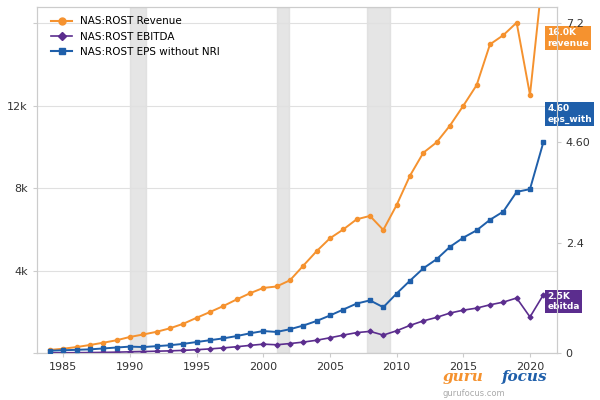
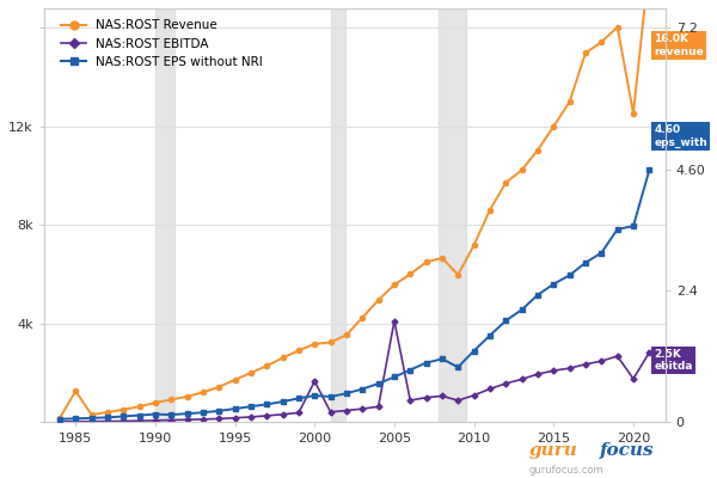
NAS:ROST Revenue/1985: 0.21k -> 1.25k
NAS:ROST EBITDA/2000: 0.43k -> 1.65k
NAS:ROST EBITDA/2005: 0.74k -> 4.10k
